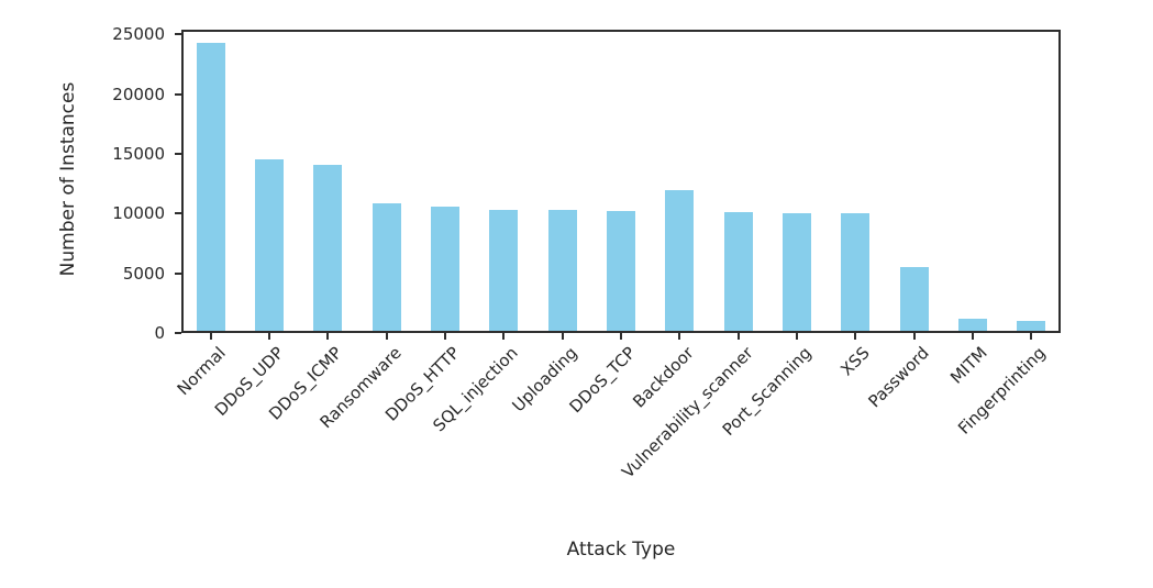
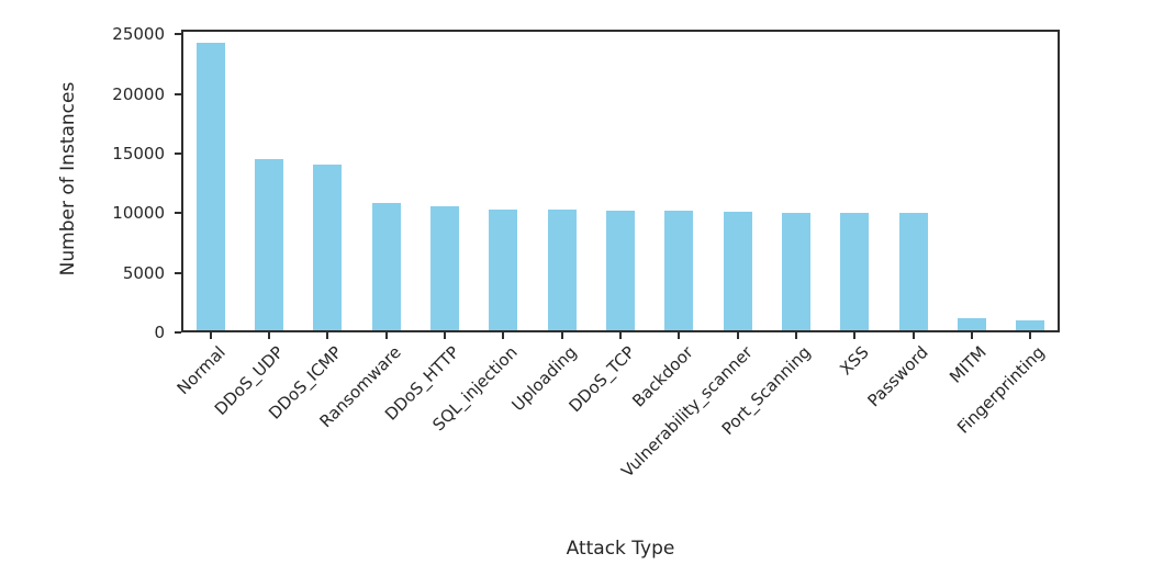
Backdoor: 12000 -> 10200
Password: 5500 -> 10000
